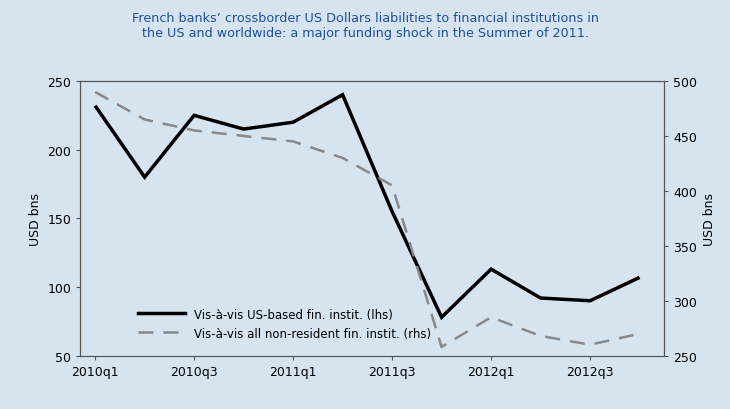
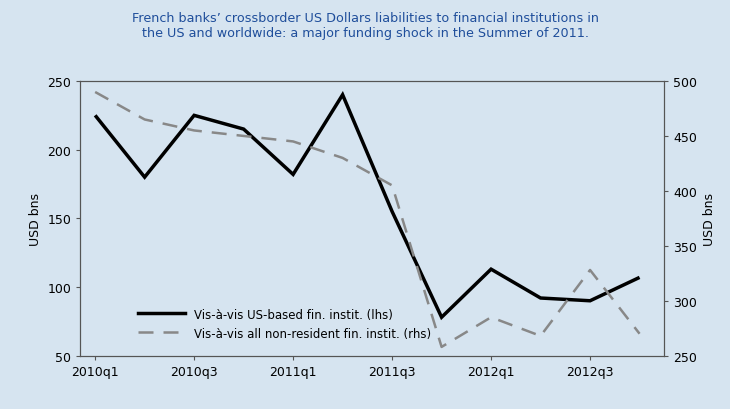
Vis-à-vis US-based fin. instit. (lhs)/2010q1: 232 -> 225
Vis-à-vis US-based fin. instit. (lhs)/2011q1: 220 -> 182
Vis-à-vis all non-resident fin. instit. (rhs)/2012q3: 260 -> 328
